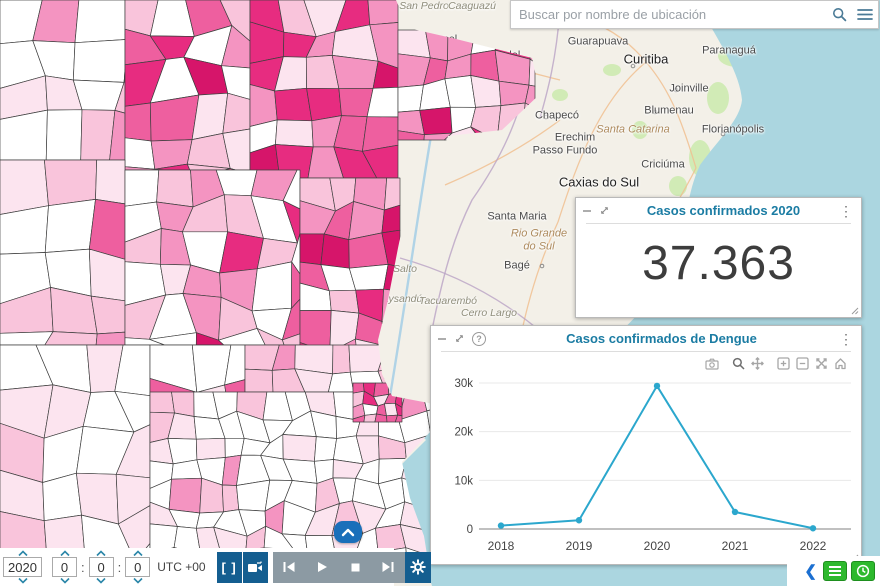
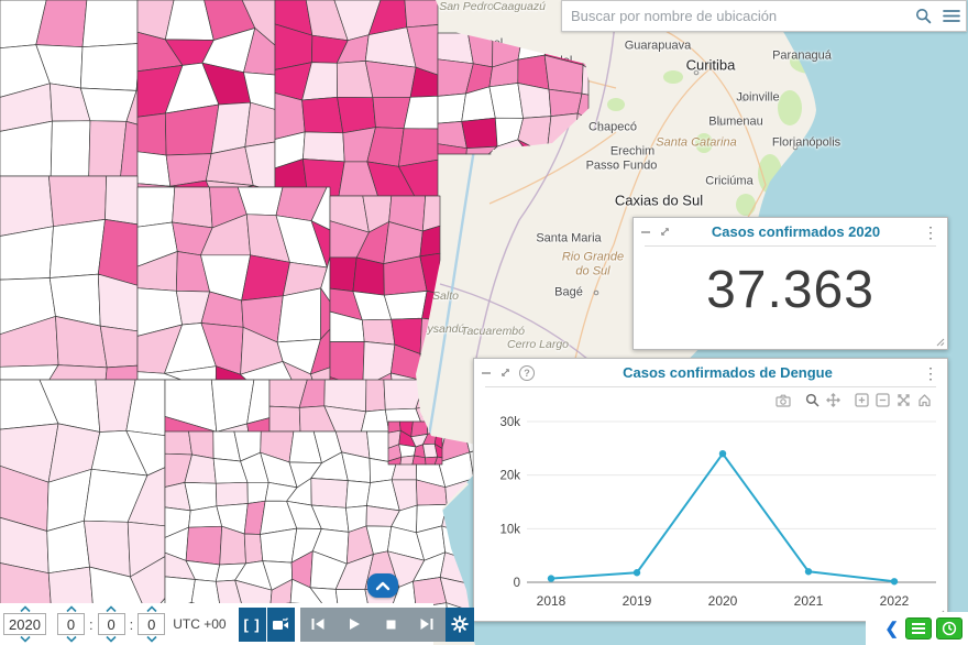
2020: 29k -> 24k
2021: 4k -> 2k
